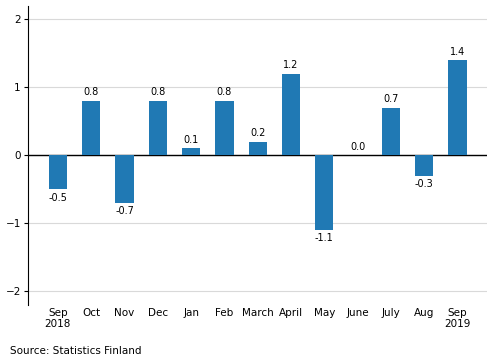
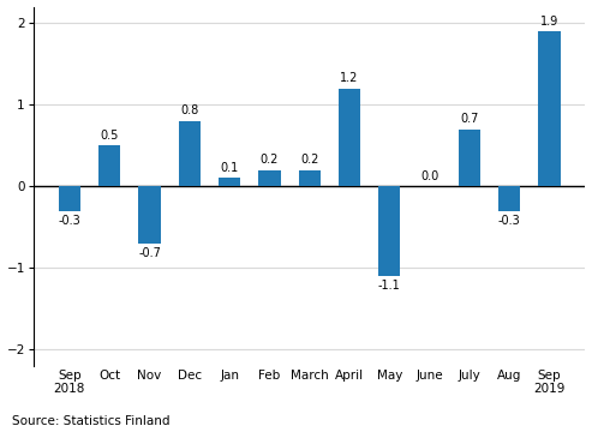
Sep 2018: -0.5 -> -0.3
Oct: 0.8 -> 0.5
Feb: 0.8 -> 0.2
Sep 2019: 1.4 -> 1.9
